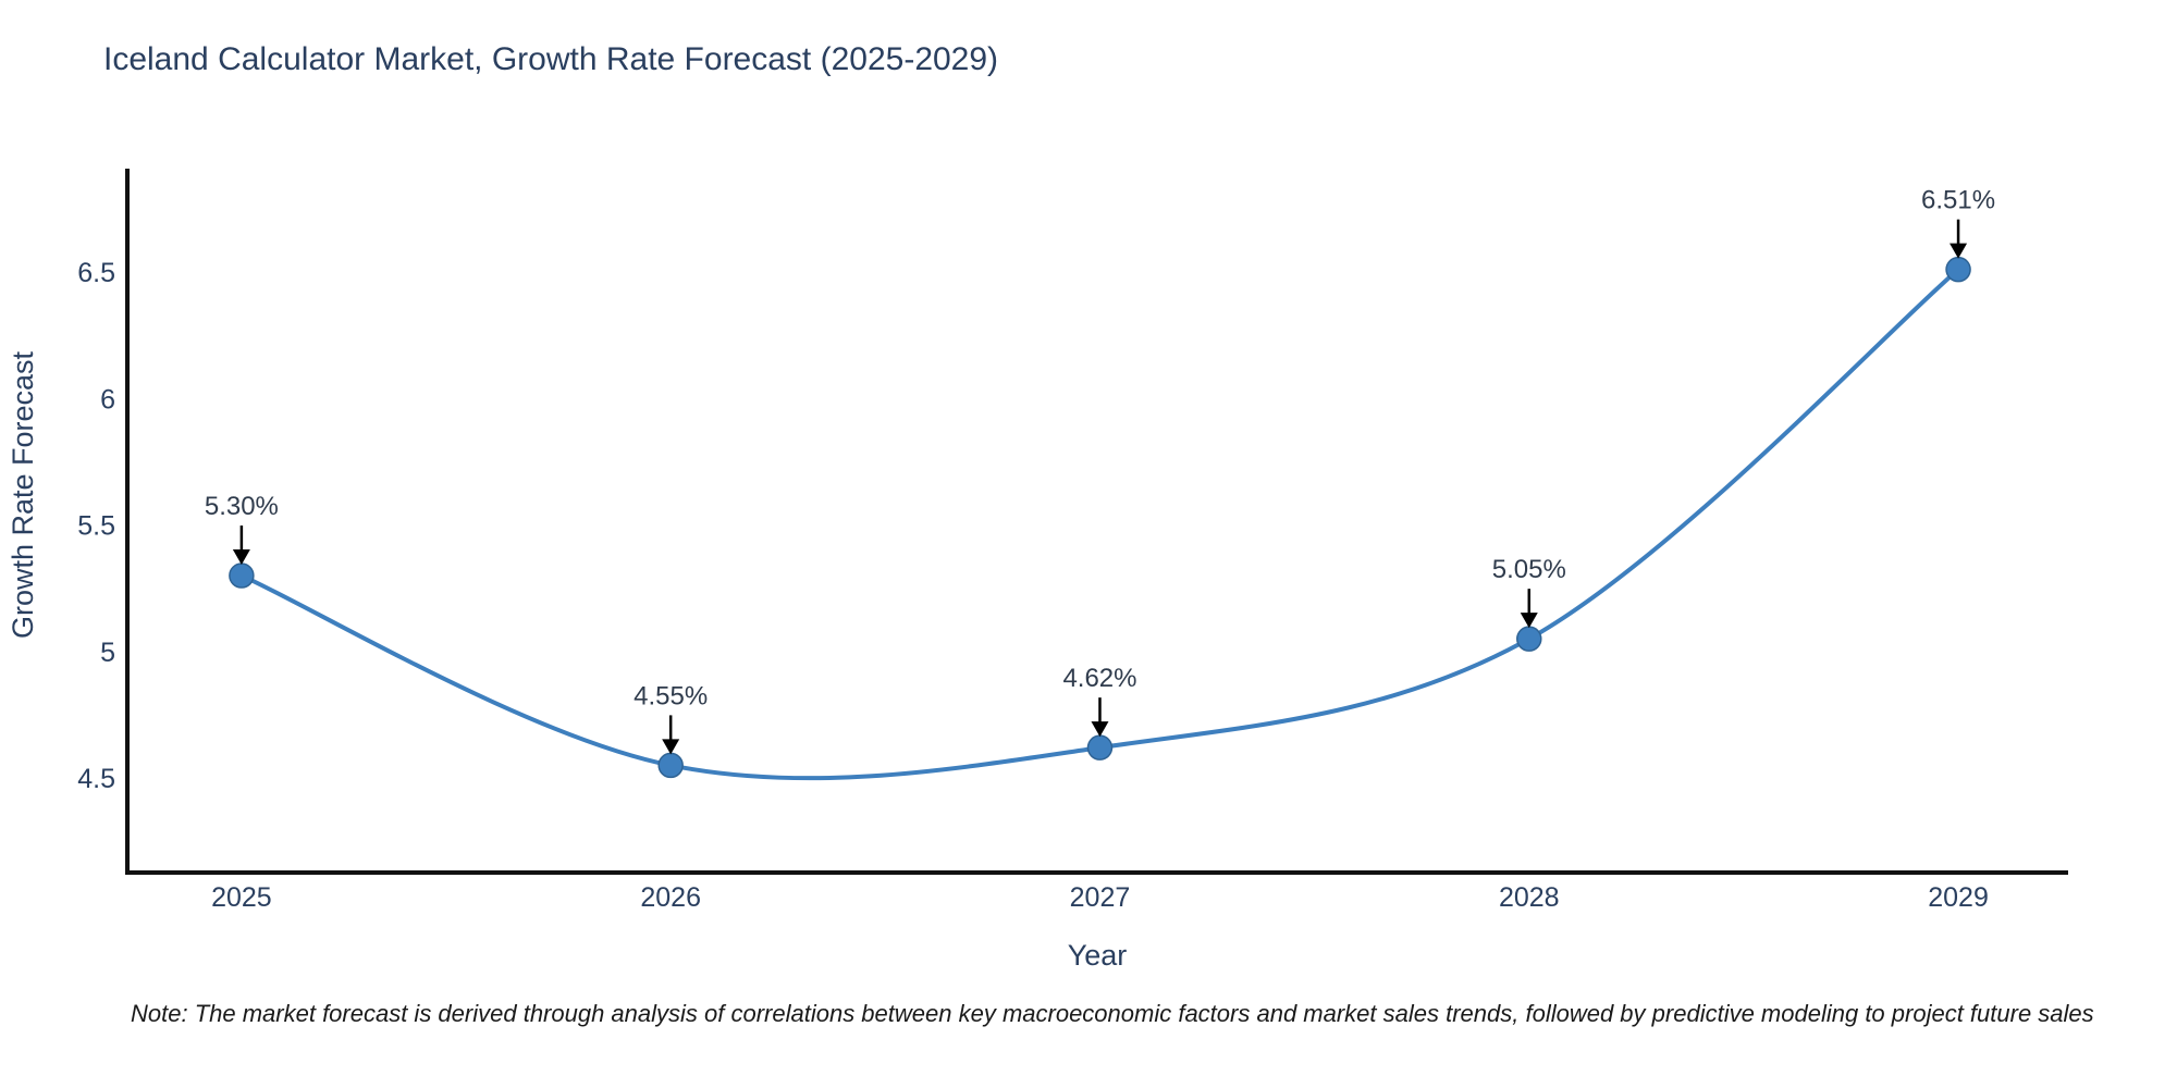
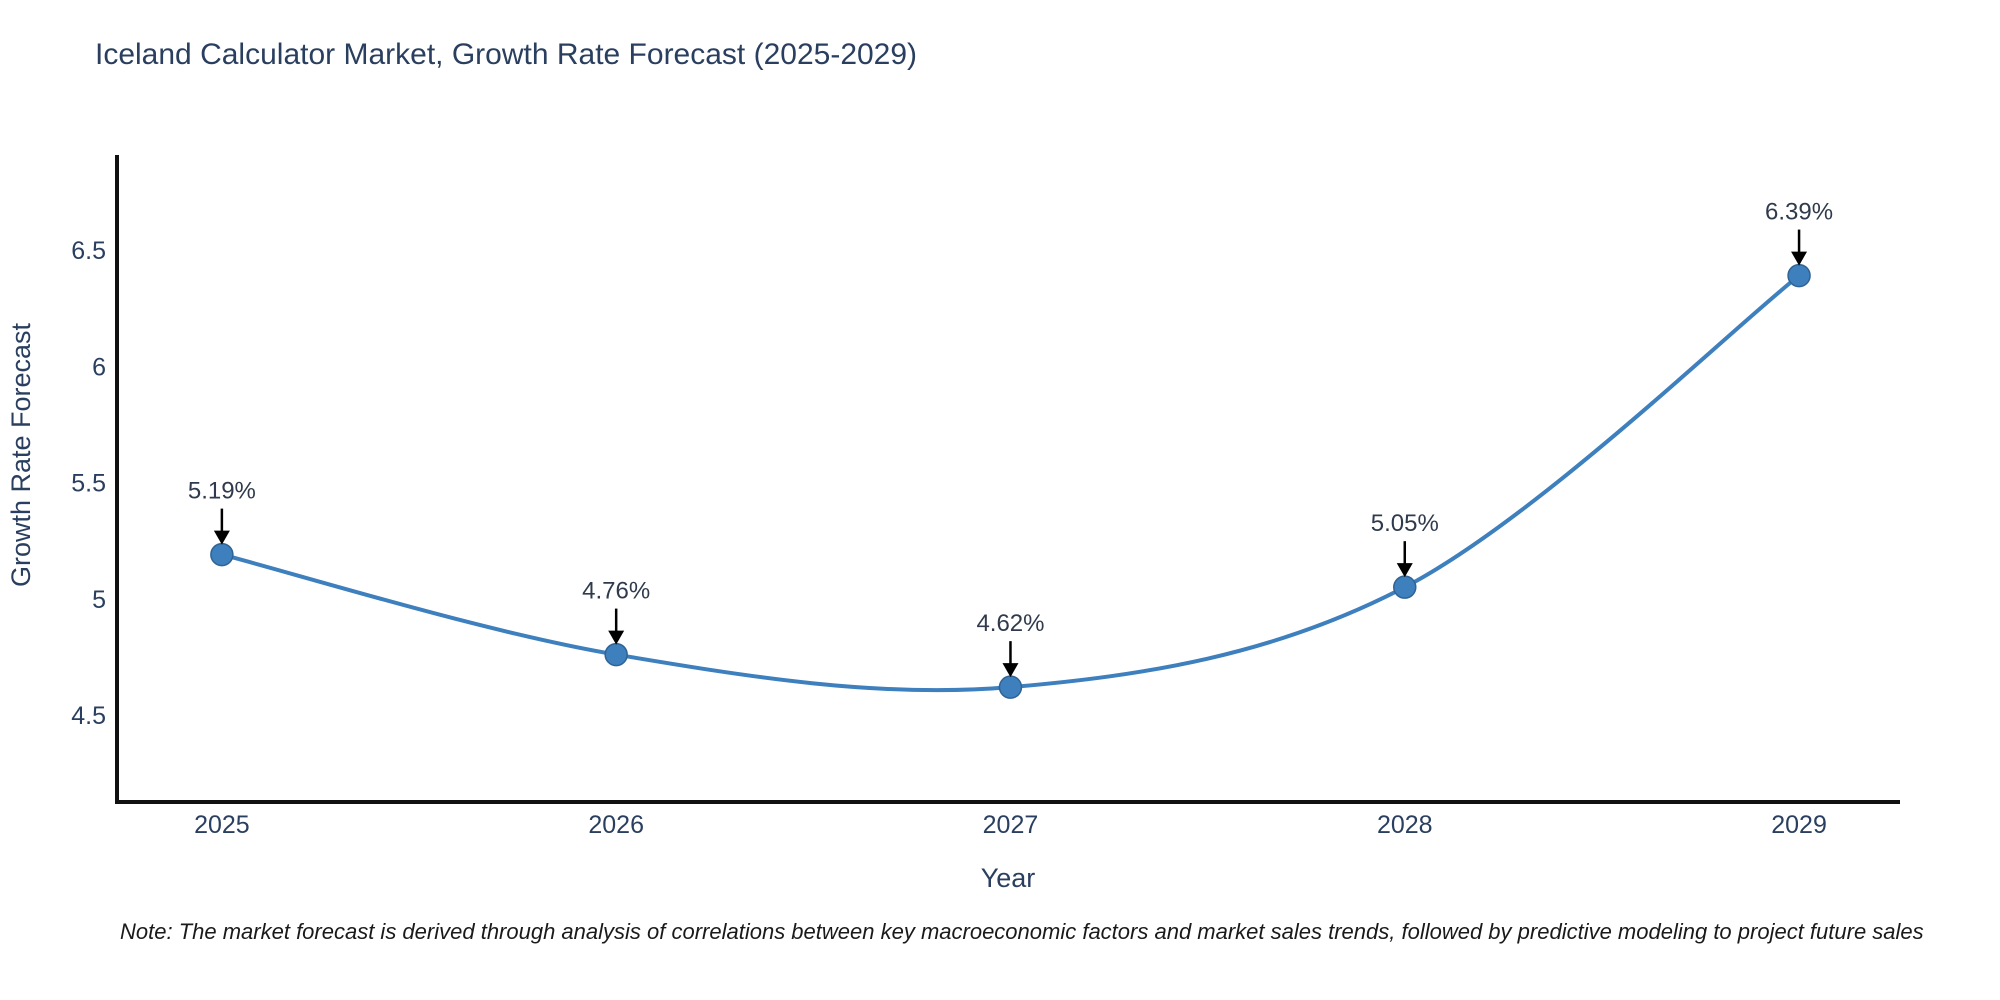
2025: 5.30% -> 5.19%
2026: 4.55% -> 4.76%
2029: 6.51% -> 6.39%
